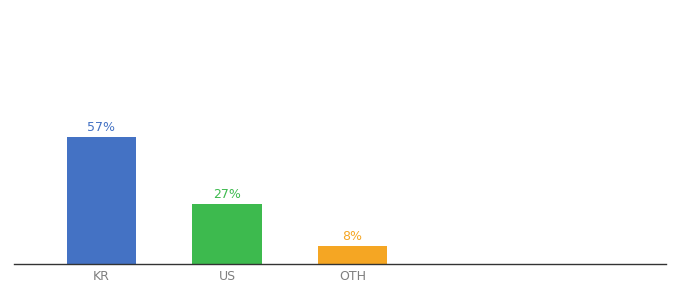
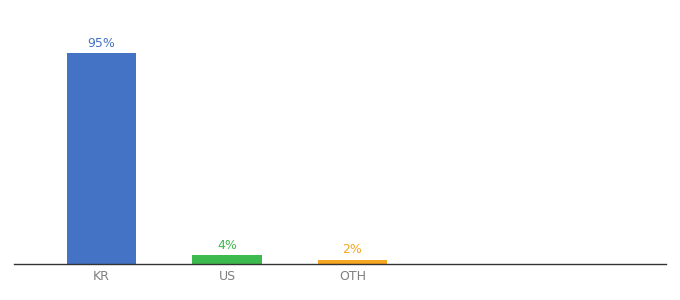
KR: 57% -> 95%
US: 27% -> 4%
OTH: 8% -> 2%
